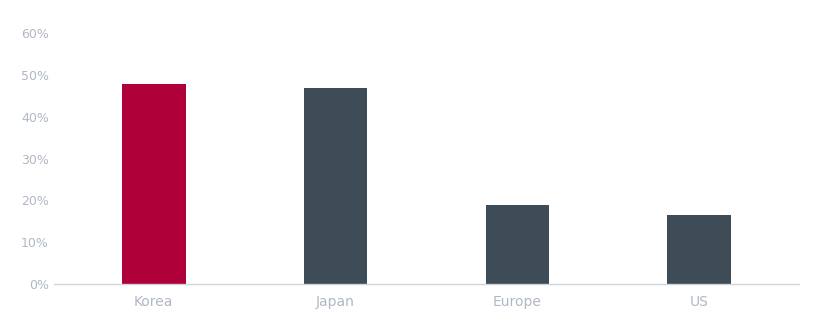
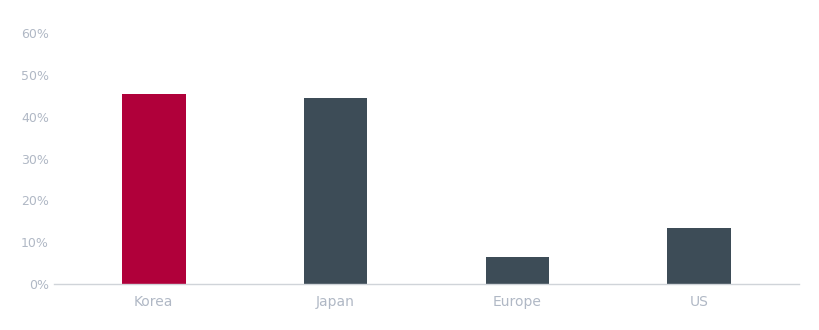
Korea: 48.0% -> 45.5%
Japan: 47.0% -> 44.5%
Europe: 19.0% -> 6.5%
US: 16.5% -> 13.5%
